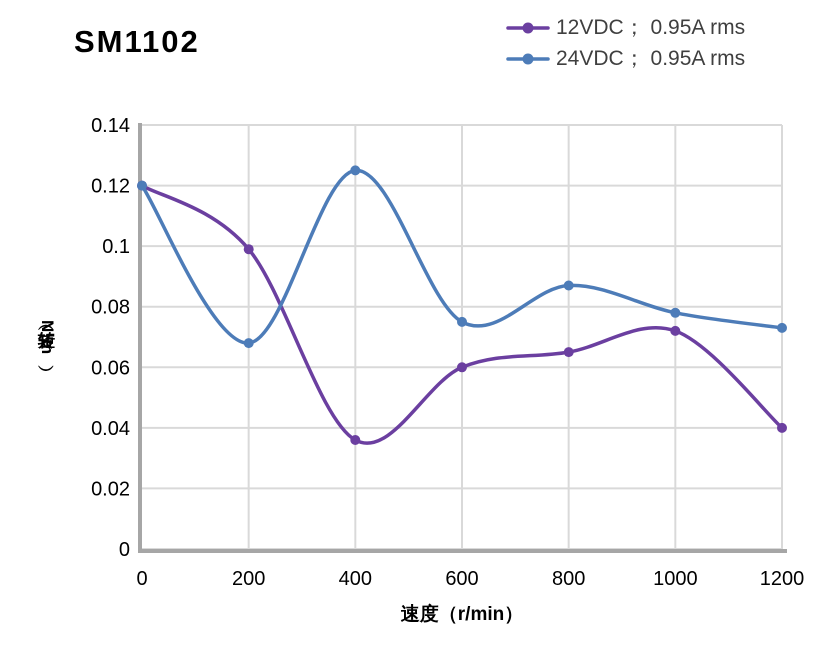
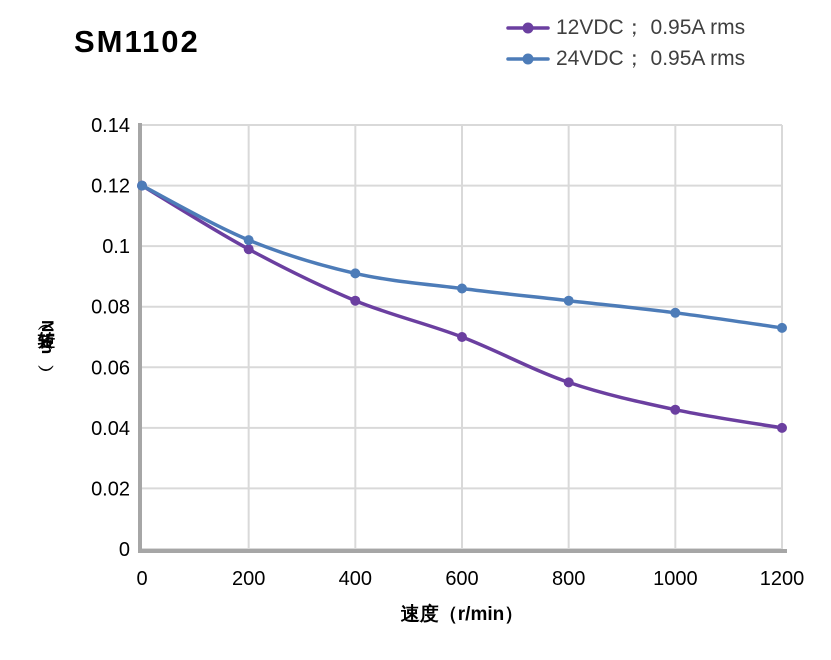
24VDC； 0.95A rms/200: 0.068 -> 0.102
12VDC； 0.95A rms/400: 0.036 -> 0.082
24VDC； 0.95A rms/400: 0.125 -> 0.091
12VDC； 0.95A rms/600: 0.060 -> 0.070
24VDC； 0.95A rms/600: 0.075 -> 0.086
12VDC； 0.95A rms/800: 0.065 -> 0.055
24VDC； 0.95A rms/800: 0.087 -> 0.082
12VDC； 0.95A rms/1000: 0.072 -> 0.046
